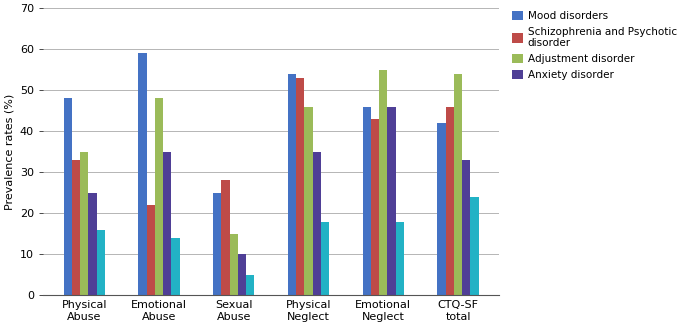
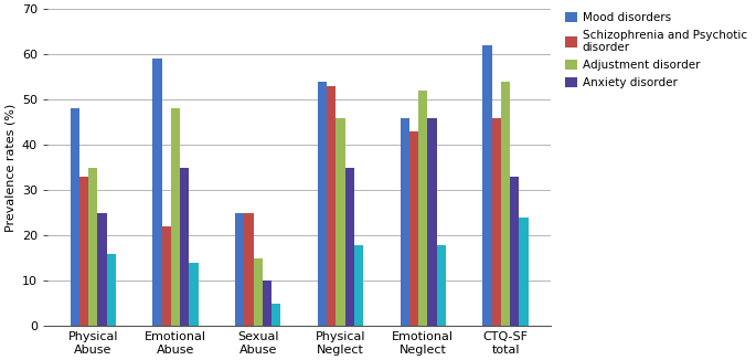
Schizophrenia and Psychotic disorder/Sexual Abuse: 28 -> 25
Adjustment disorder/Emotional Neglect: 55 -> 52
Mood disorders/CTQ-SF total: 42 -> 62
